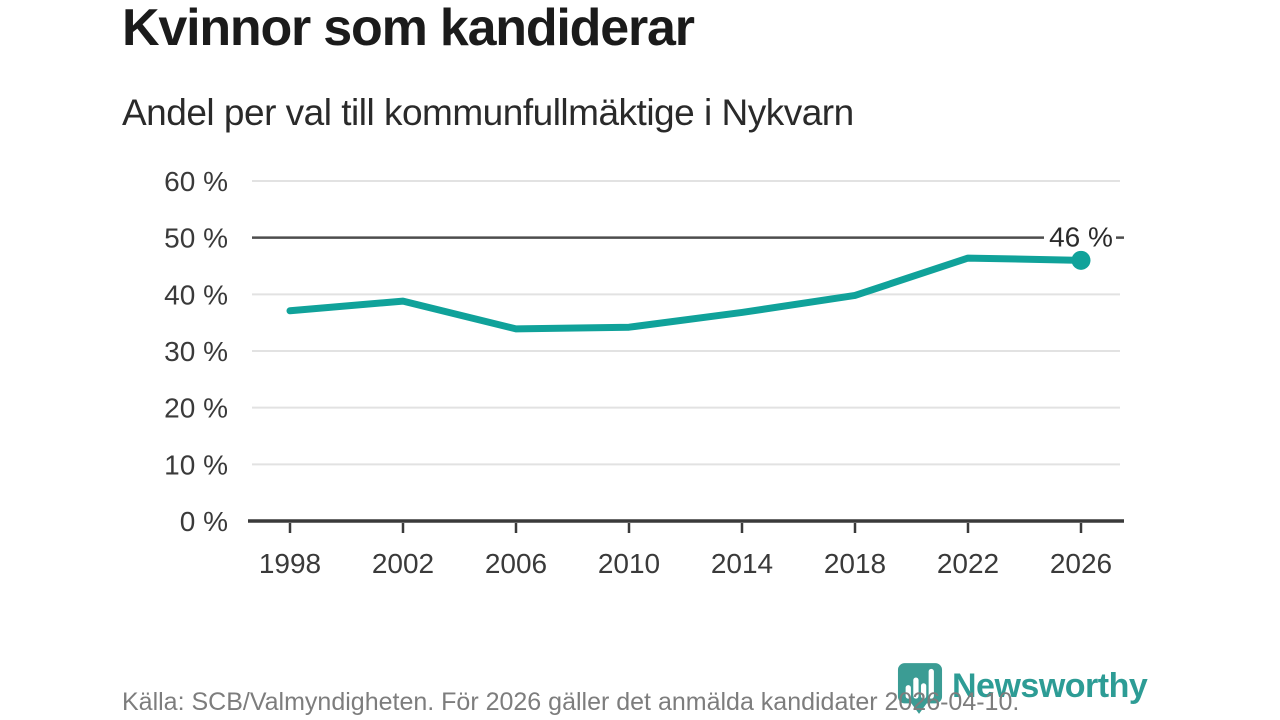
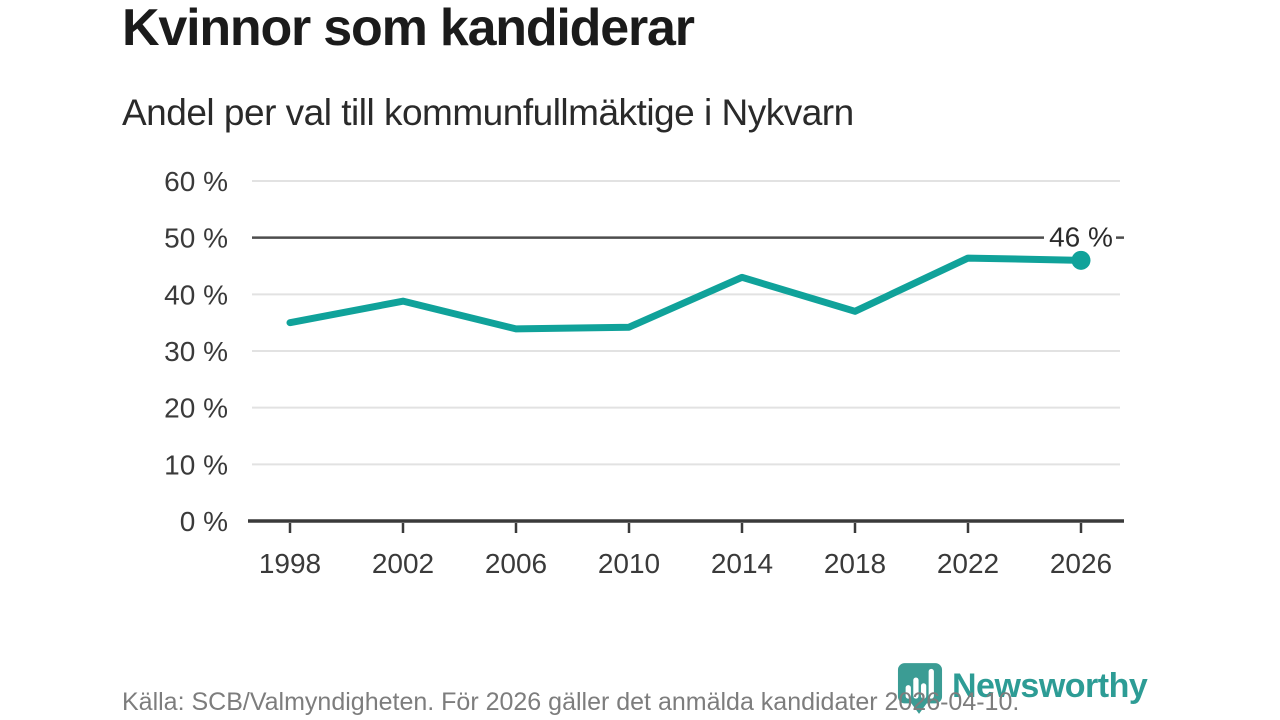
1998: 37% -> 35%
2014: 37% -> 43%
2018: 40% -> 37%
